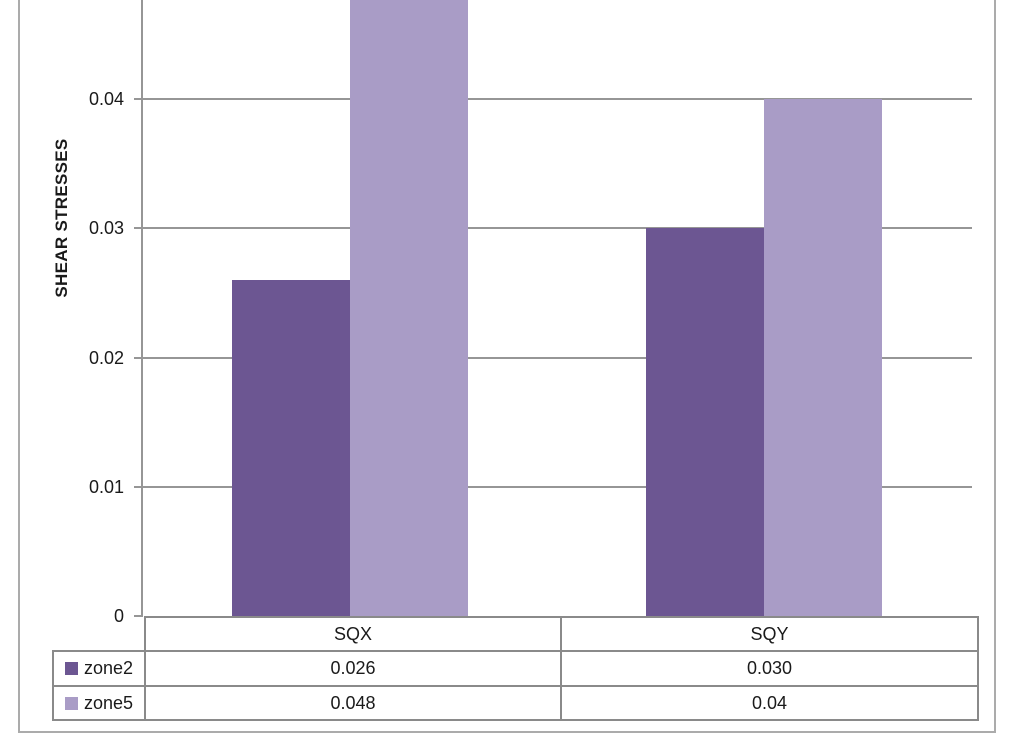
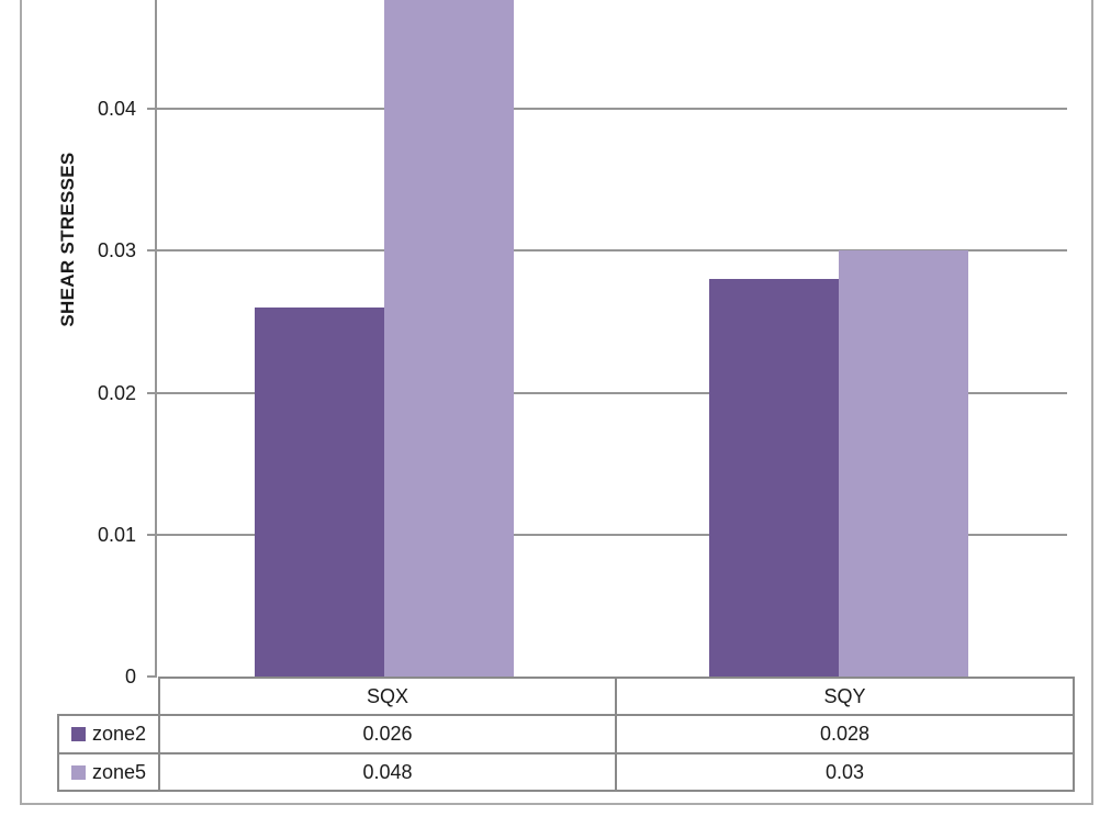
zone2/SQY: 0.030 -> 0.028
zone5/SQY: 0.04 -> 0.03
